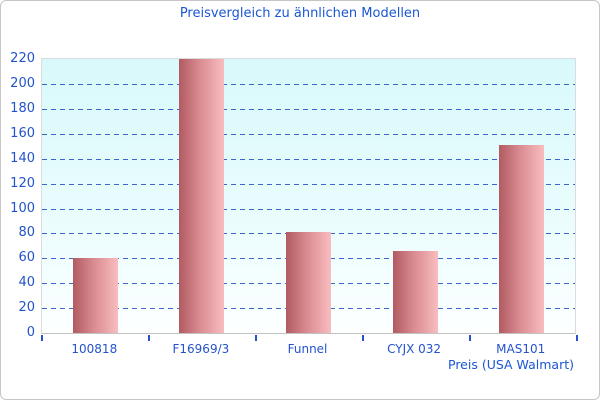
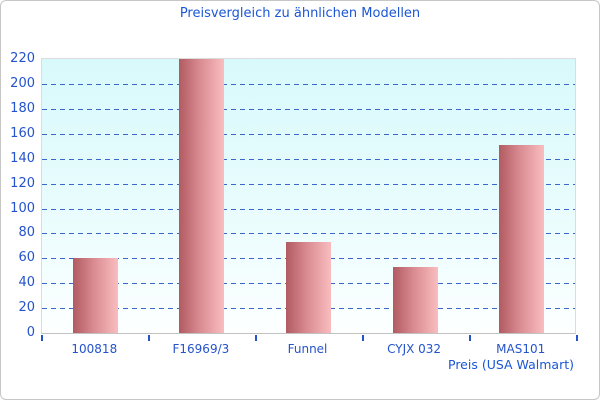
Funnel: 81 -> 73
CYJX 032: 66 -> 53
